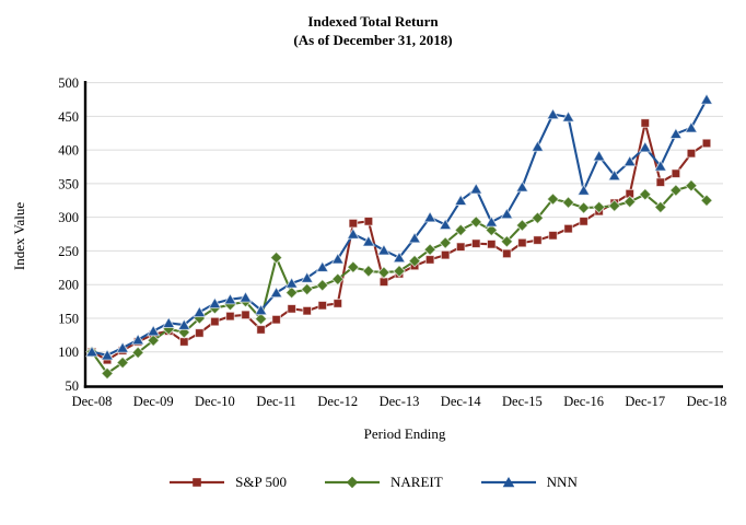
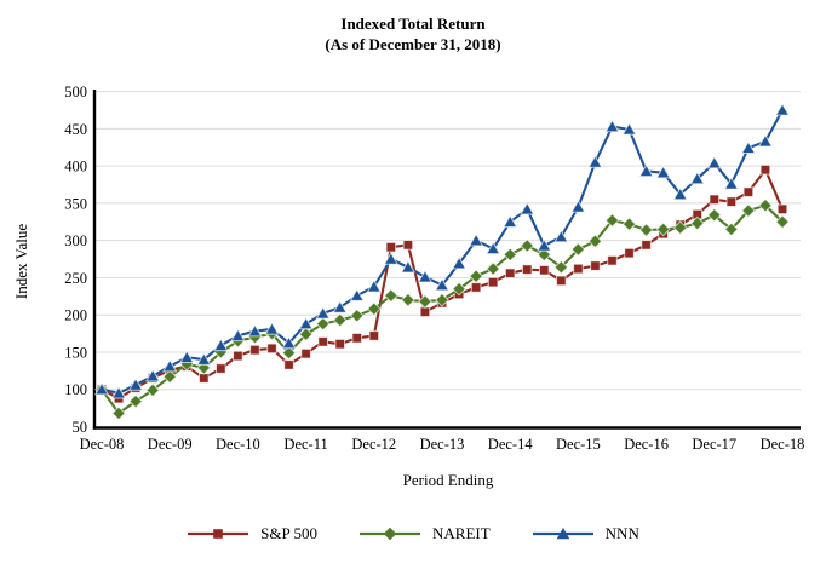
NAREIT/Dec-11: 240 -> 170
NNN/Dec-16: 340 -> 390
S&P 500/Dec-17: 440 -> 360
S&P 500/Dec-18: 410 -> 340
